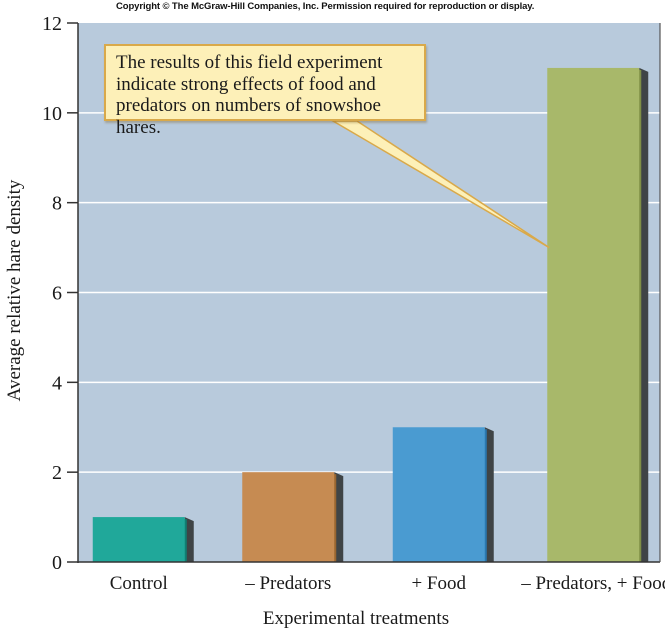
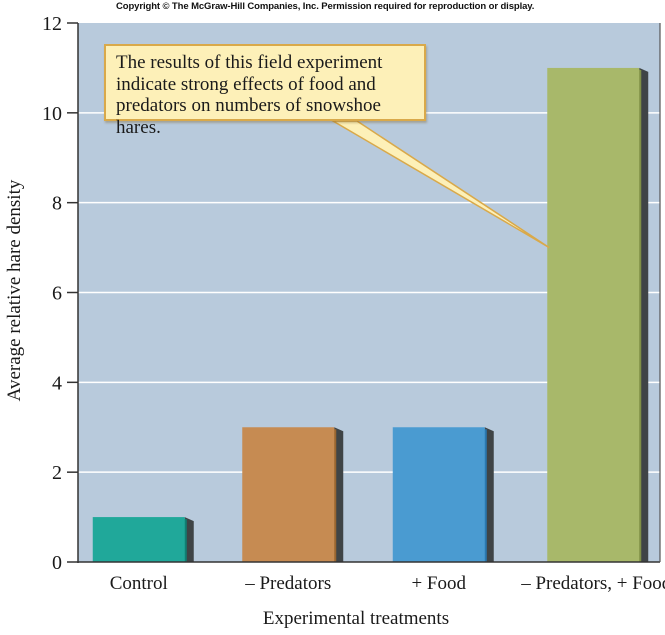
– Predators: 2 -> 3
